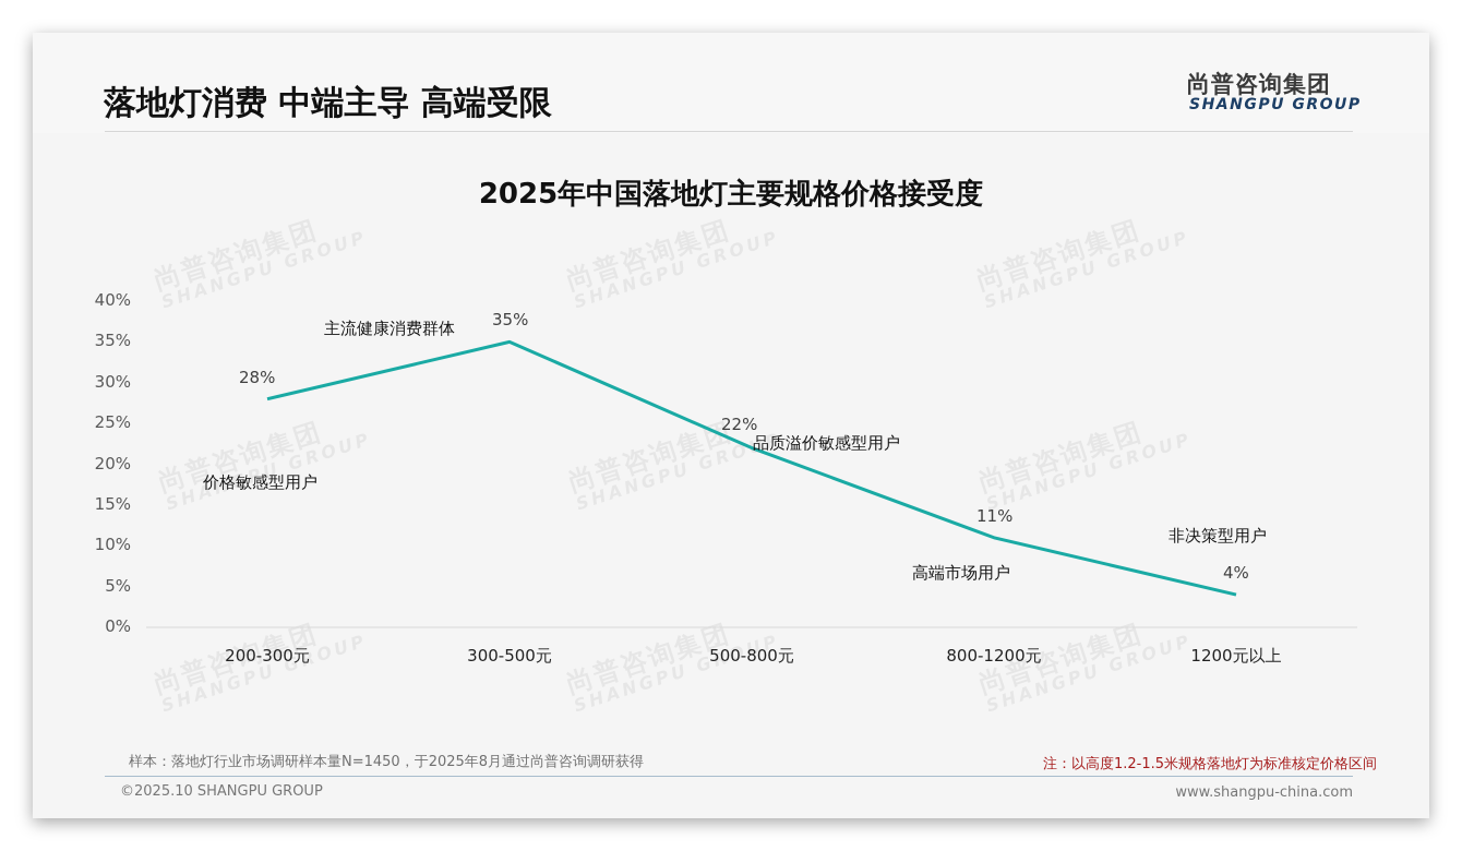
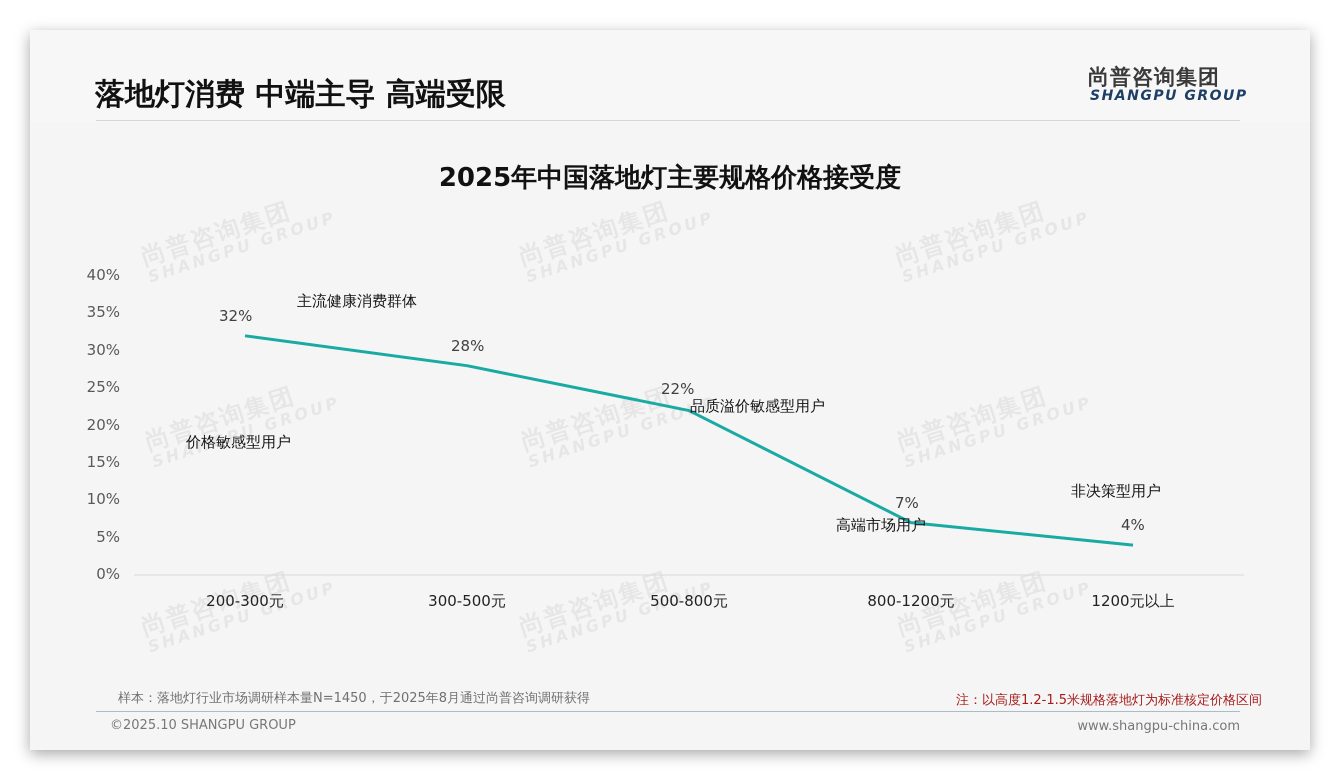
200-300元: 28% -> 32%
300-500元: 35% -> 28%
800-1200元: 11% -> 7%
